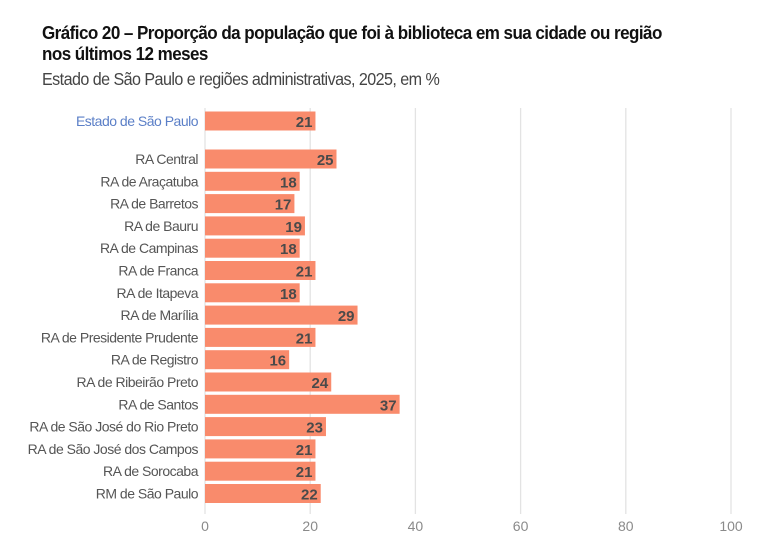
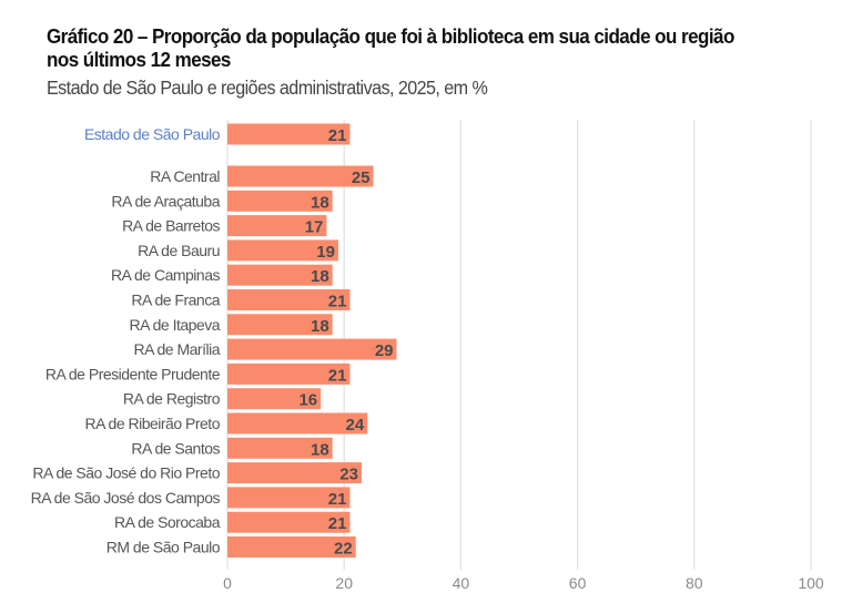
RA de Santos: 37 -> 18
